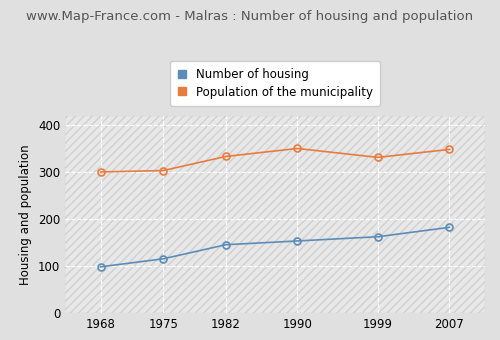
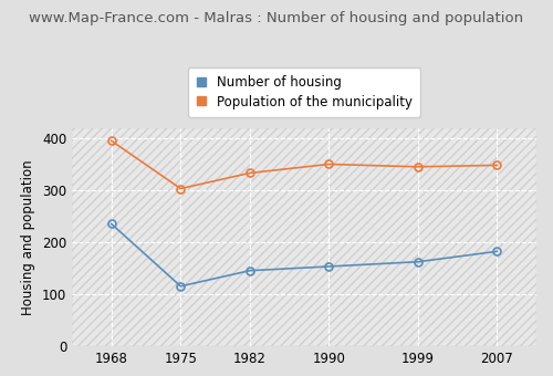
Number of housing/1968: 98 -> 235
Population of the municipality/1968: 300 -> 395
Population of the municipality/1999: 331 -> 345
